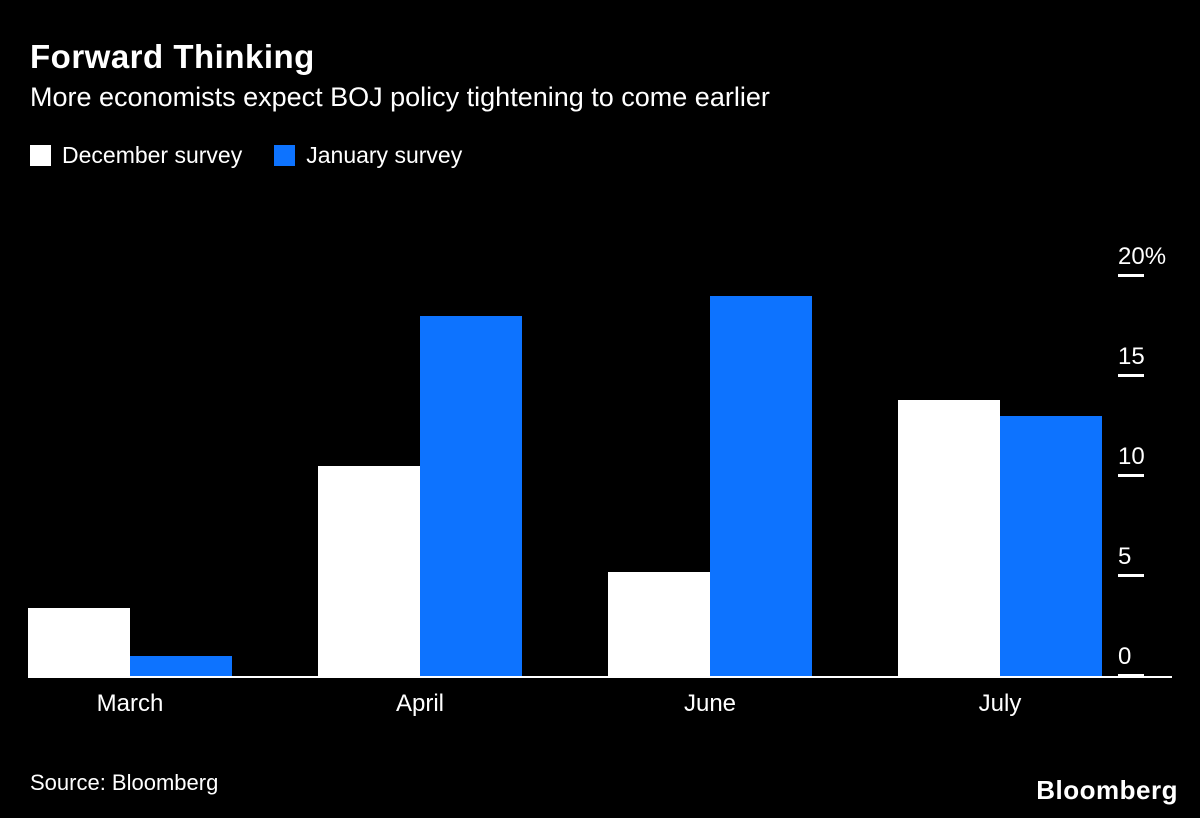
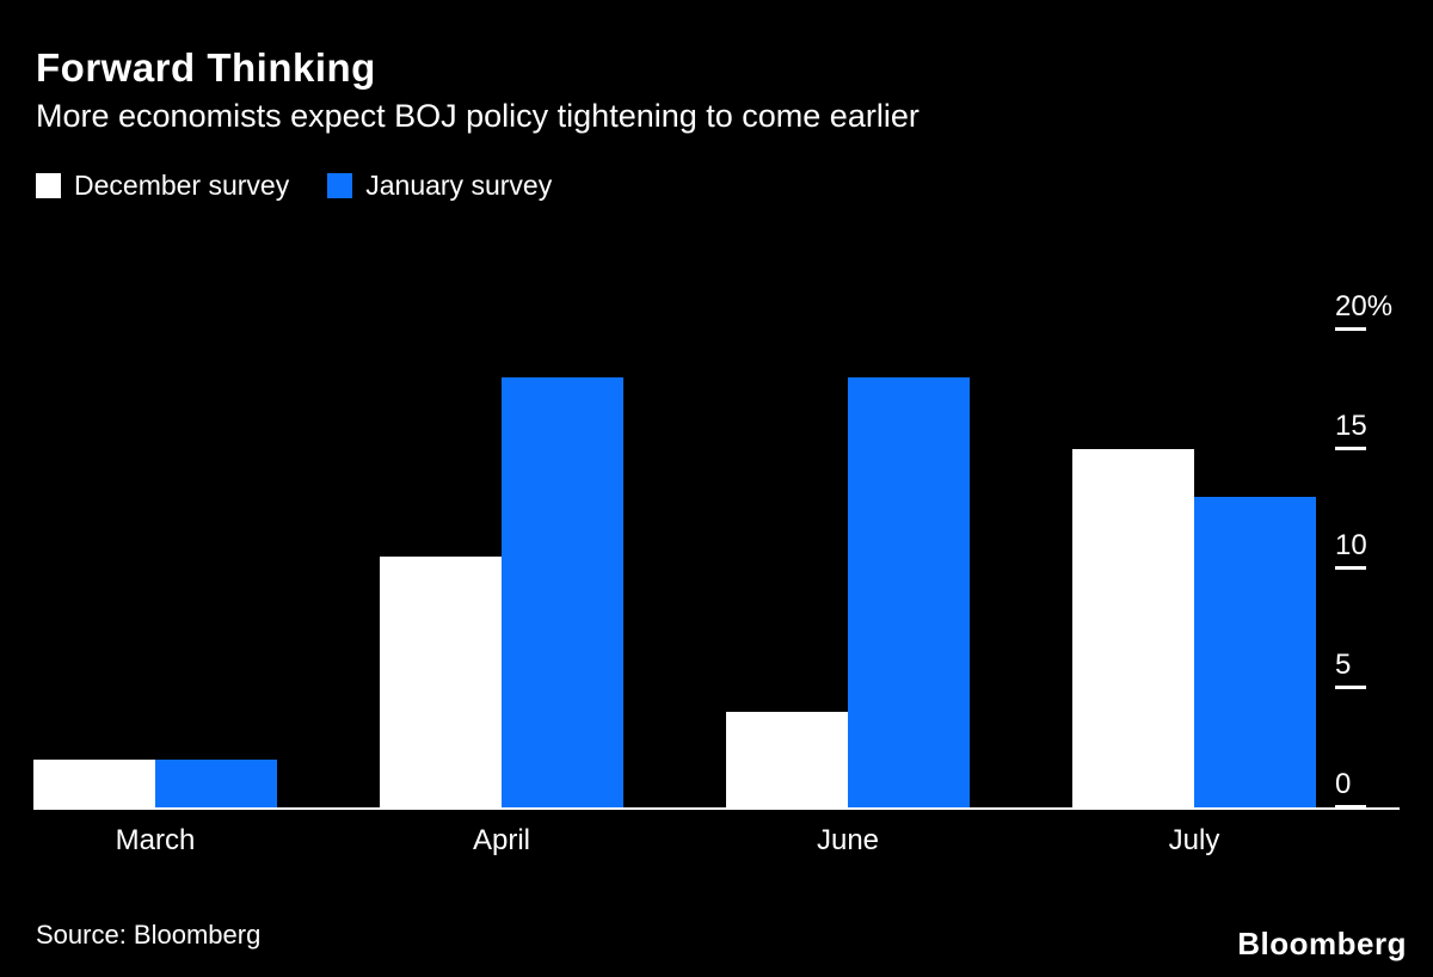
December survey/March: 3.4% -> 2.0%
January survey/March: 1% -> 2%
December survey/June: 5.2% -> 4.0%
January survey/June: 19% -> 18%
December survey/July: 13.8% -> 15.0%
